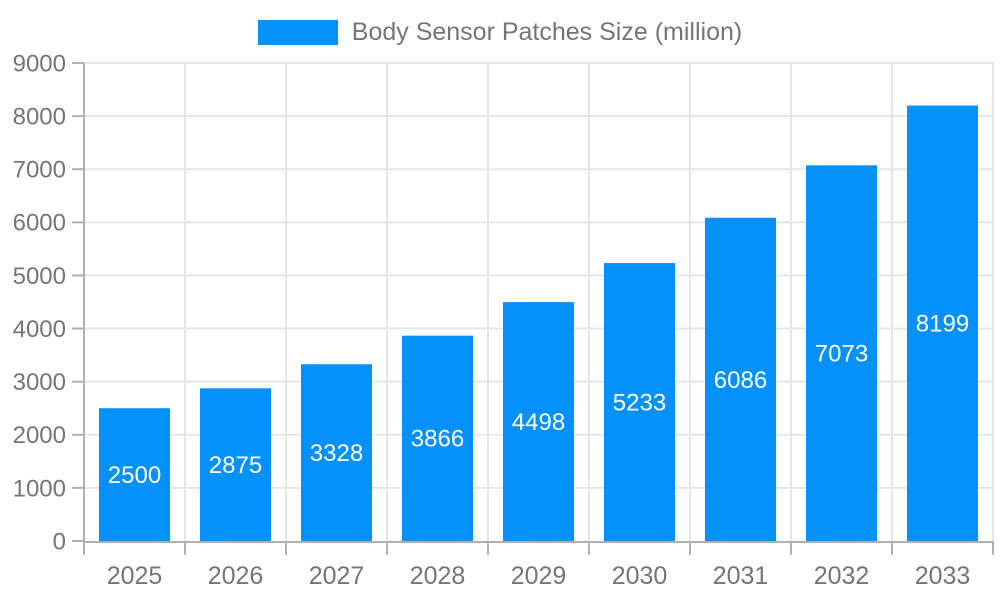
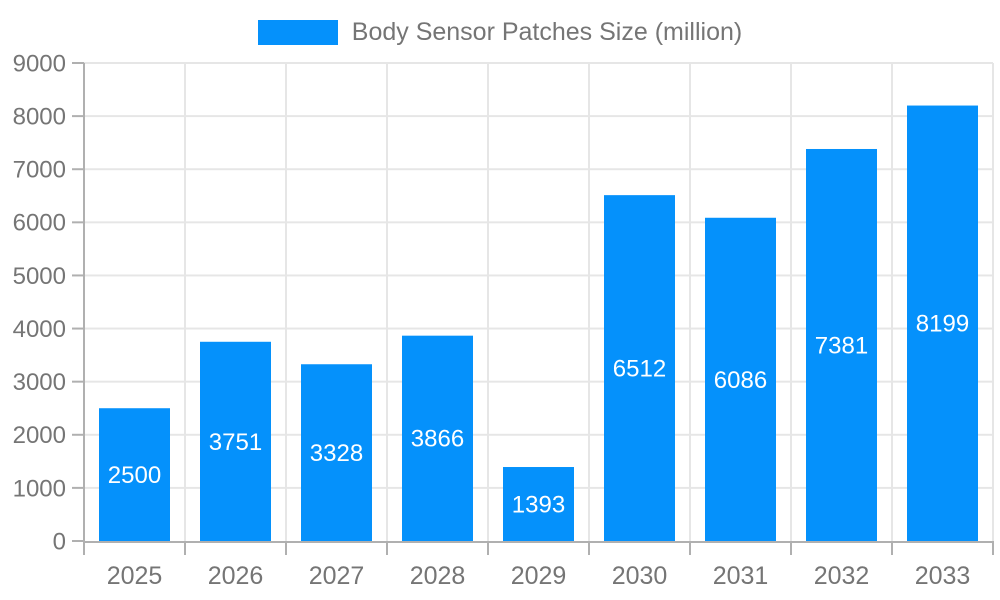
2026: 2875 -> 3751
2029: 4498 -> 1393
2030: 5233 -> 6512
2032: 7073 -> 7381
